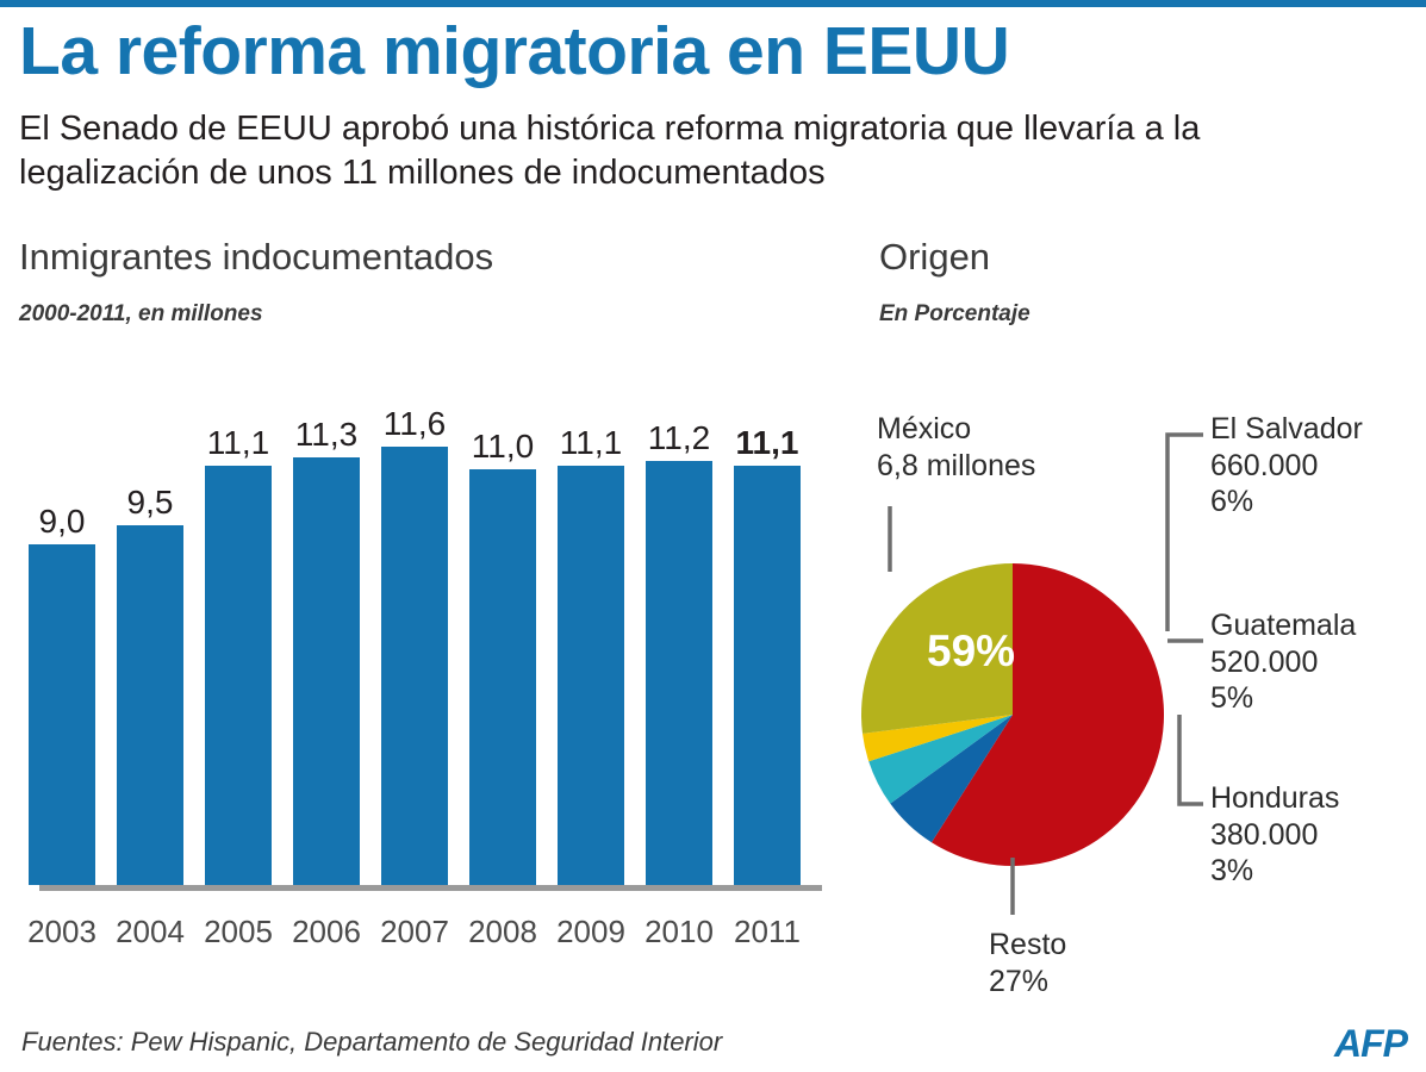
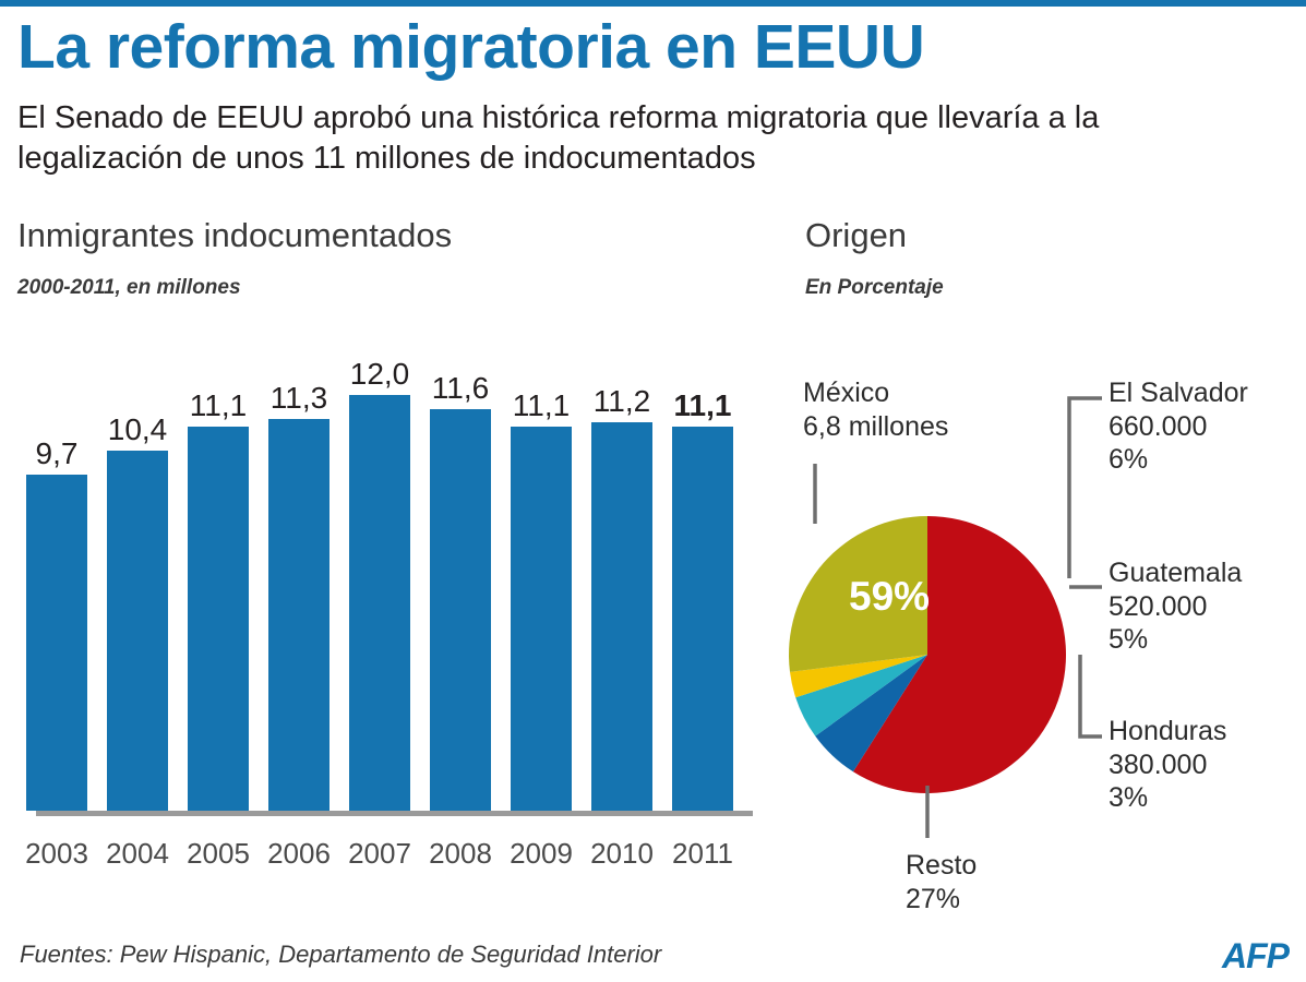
Inmigrantes indocumentados/2003: 9,0 -> 9,7
Inmigrantes indocumentados/2004: 9,5 -> 10,4
Inmigrantes indocumentados/2007: 11,6 -> 12,0
Inmigrantes indocumentados/2008: 11,0 -> 11,6
